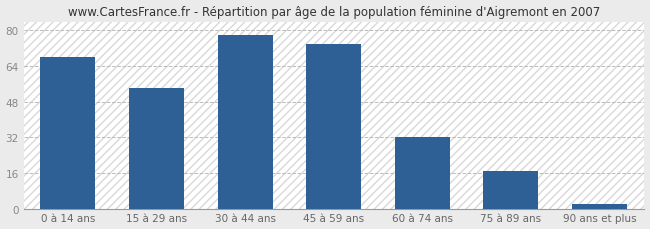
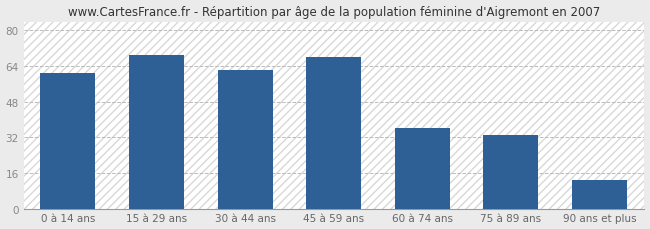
0 à 14 ans: 68 -> 61
15 à 29 ans: 54 -> 69
30 à 44 ans: 78 -> 62
45 à 59 ans: 74 -> 68
60 à 74 ans: 32 -> 36
75 à 89 ans: 17 -> 33
90 ans et plus: 2 -> 13
